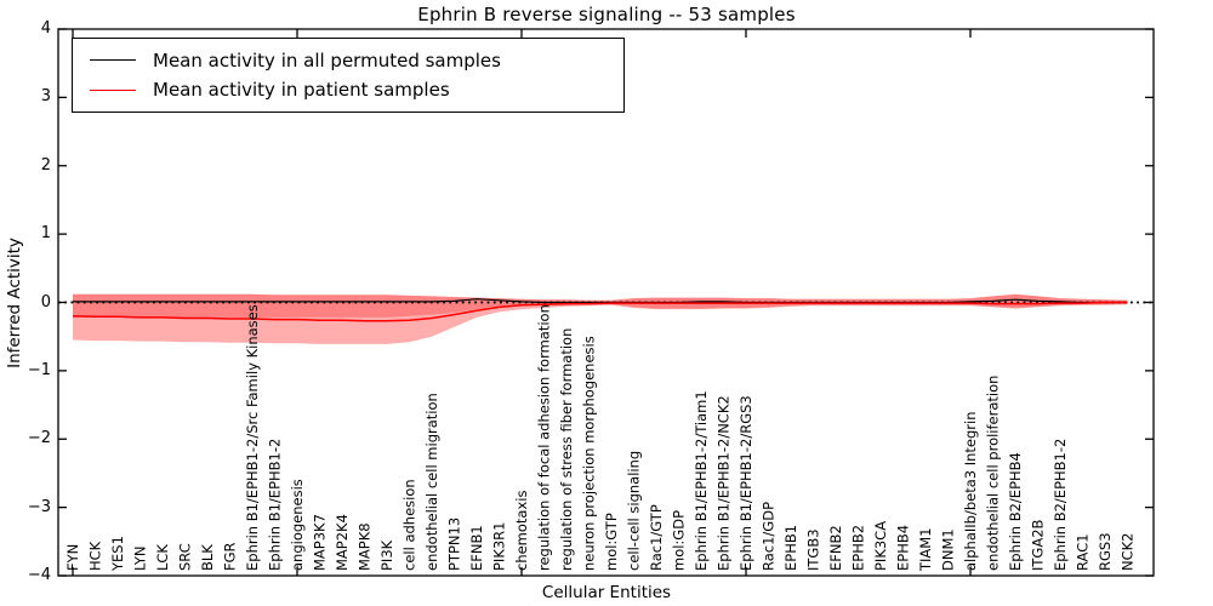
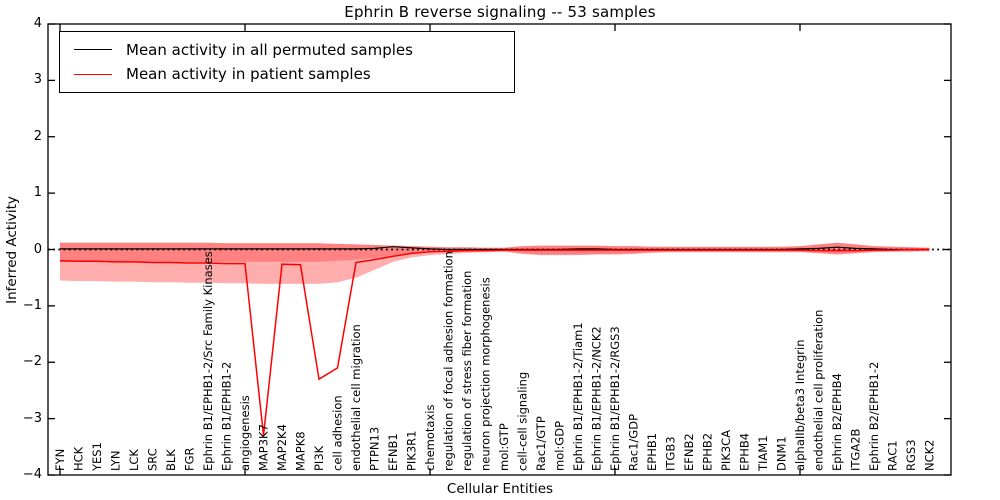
Mean activity in patient samples/MAP3K7: -0.3 -> -3.3
Mean activity in patient samples/PI3K: -0.3 -> -2.3
Mean activity in patient samples/cell adhesion: -0.3 -> -2.1
